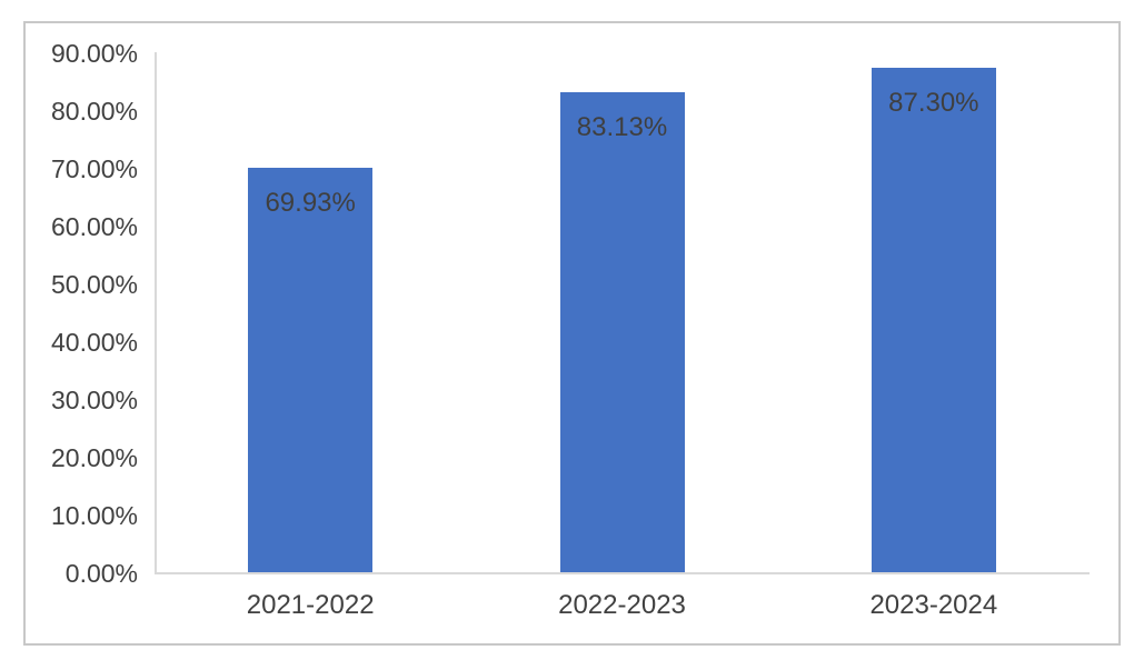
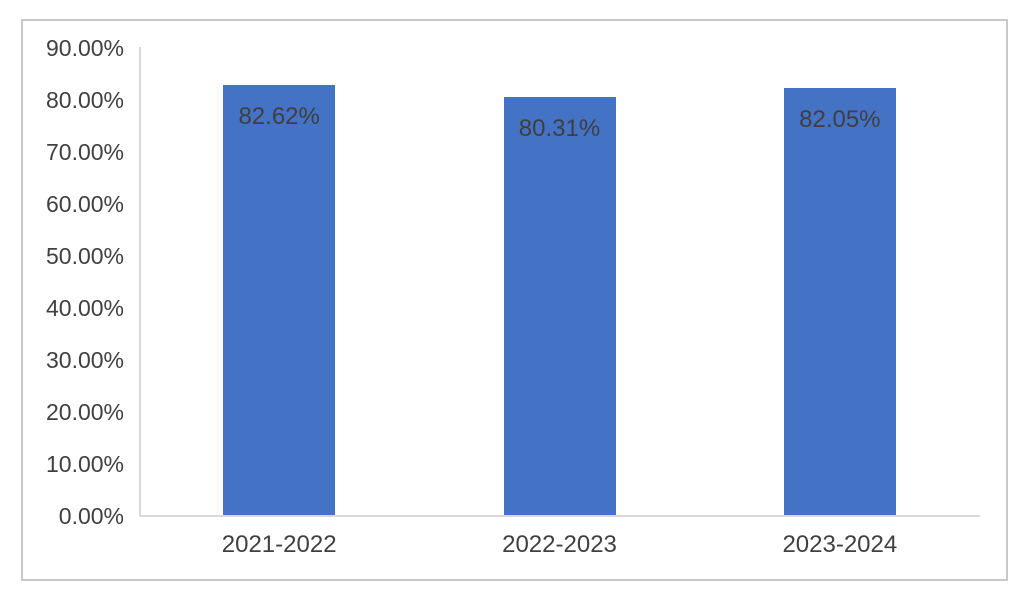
2021-2022: 69.93% -> 82.62%
2022-2023: 83.13% -> 80.31%
2023-2024: 87.30% -> 82.05%
